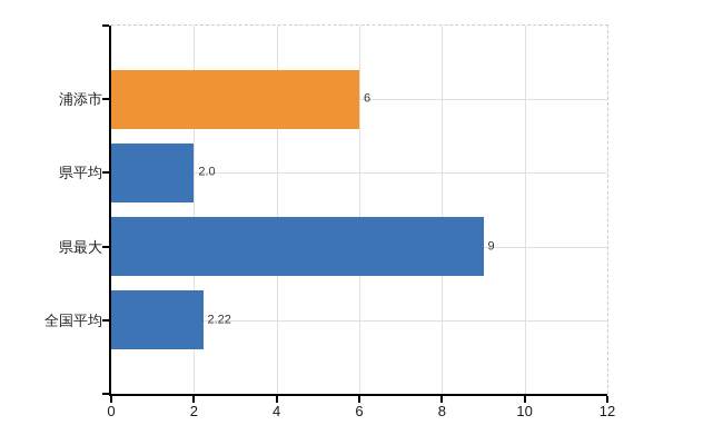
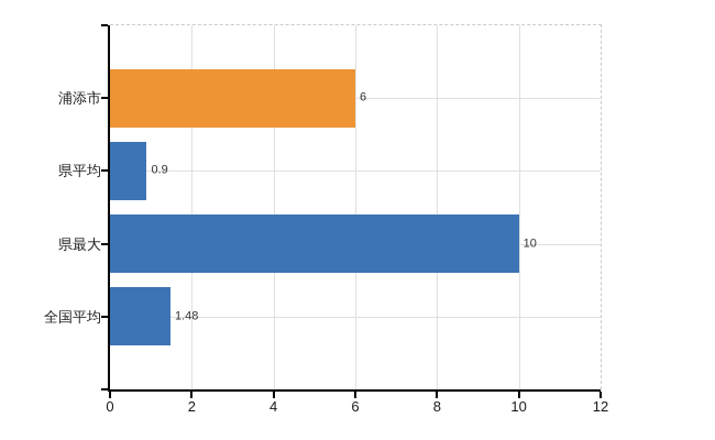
県平均: 2.0 -> 0.9
県最大: 9 -> 10
全国平均: 2.22 -> 1.48
